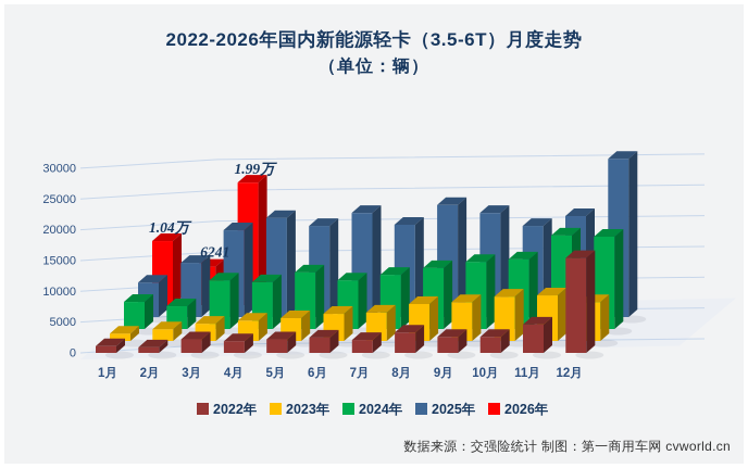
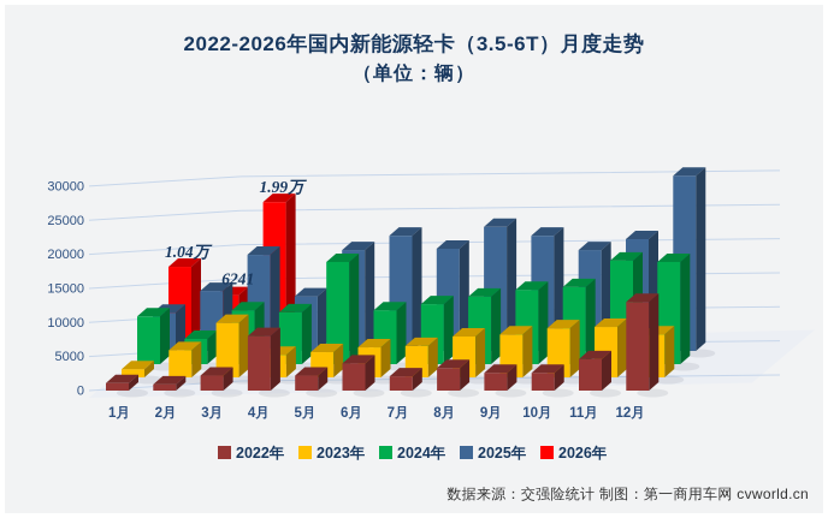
2024年/1月: 4000 -> 7000
2023年/2月: 2000 -> 4000
2023年/3月: 3000 -> 8000
2022年/4月: 2000 -> 8000
2025年/4月: 16000 -> 8000
2024年/5月: 9000 -> 15000
2022年/6月: 2000 -> 4000
2022年/12月: 15000 -> 13000
